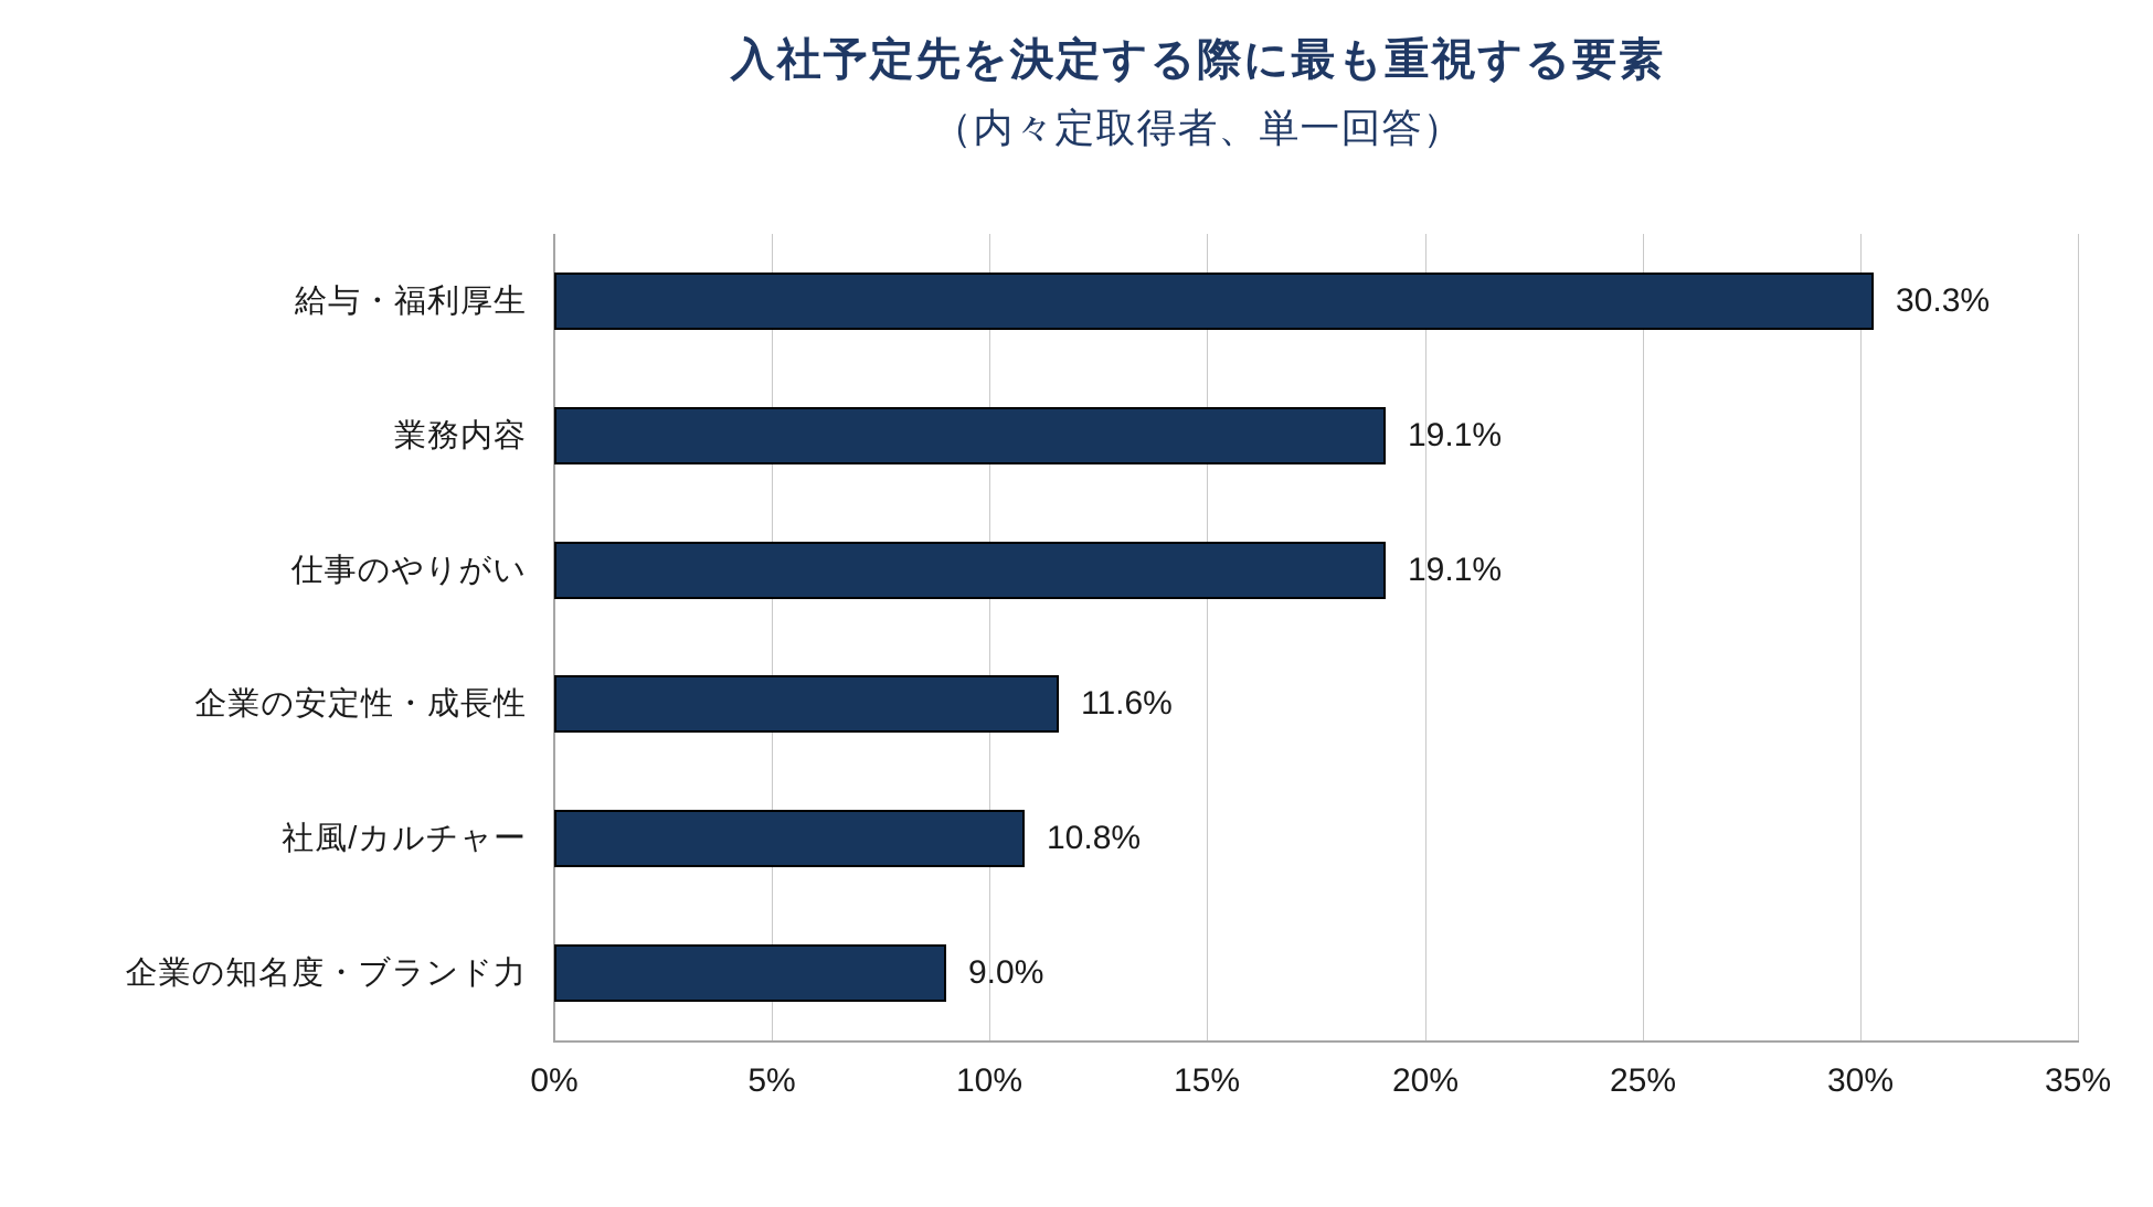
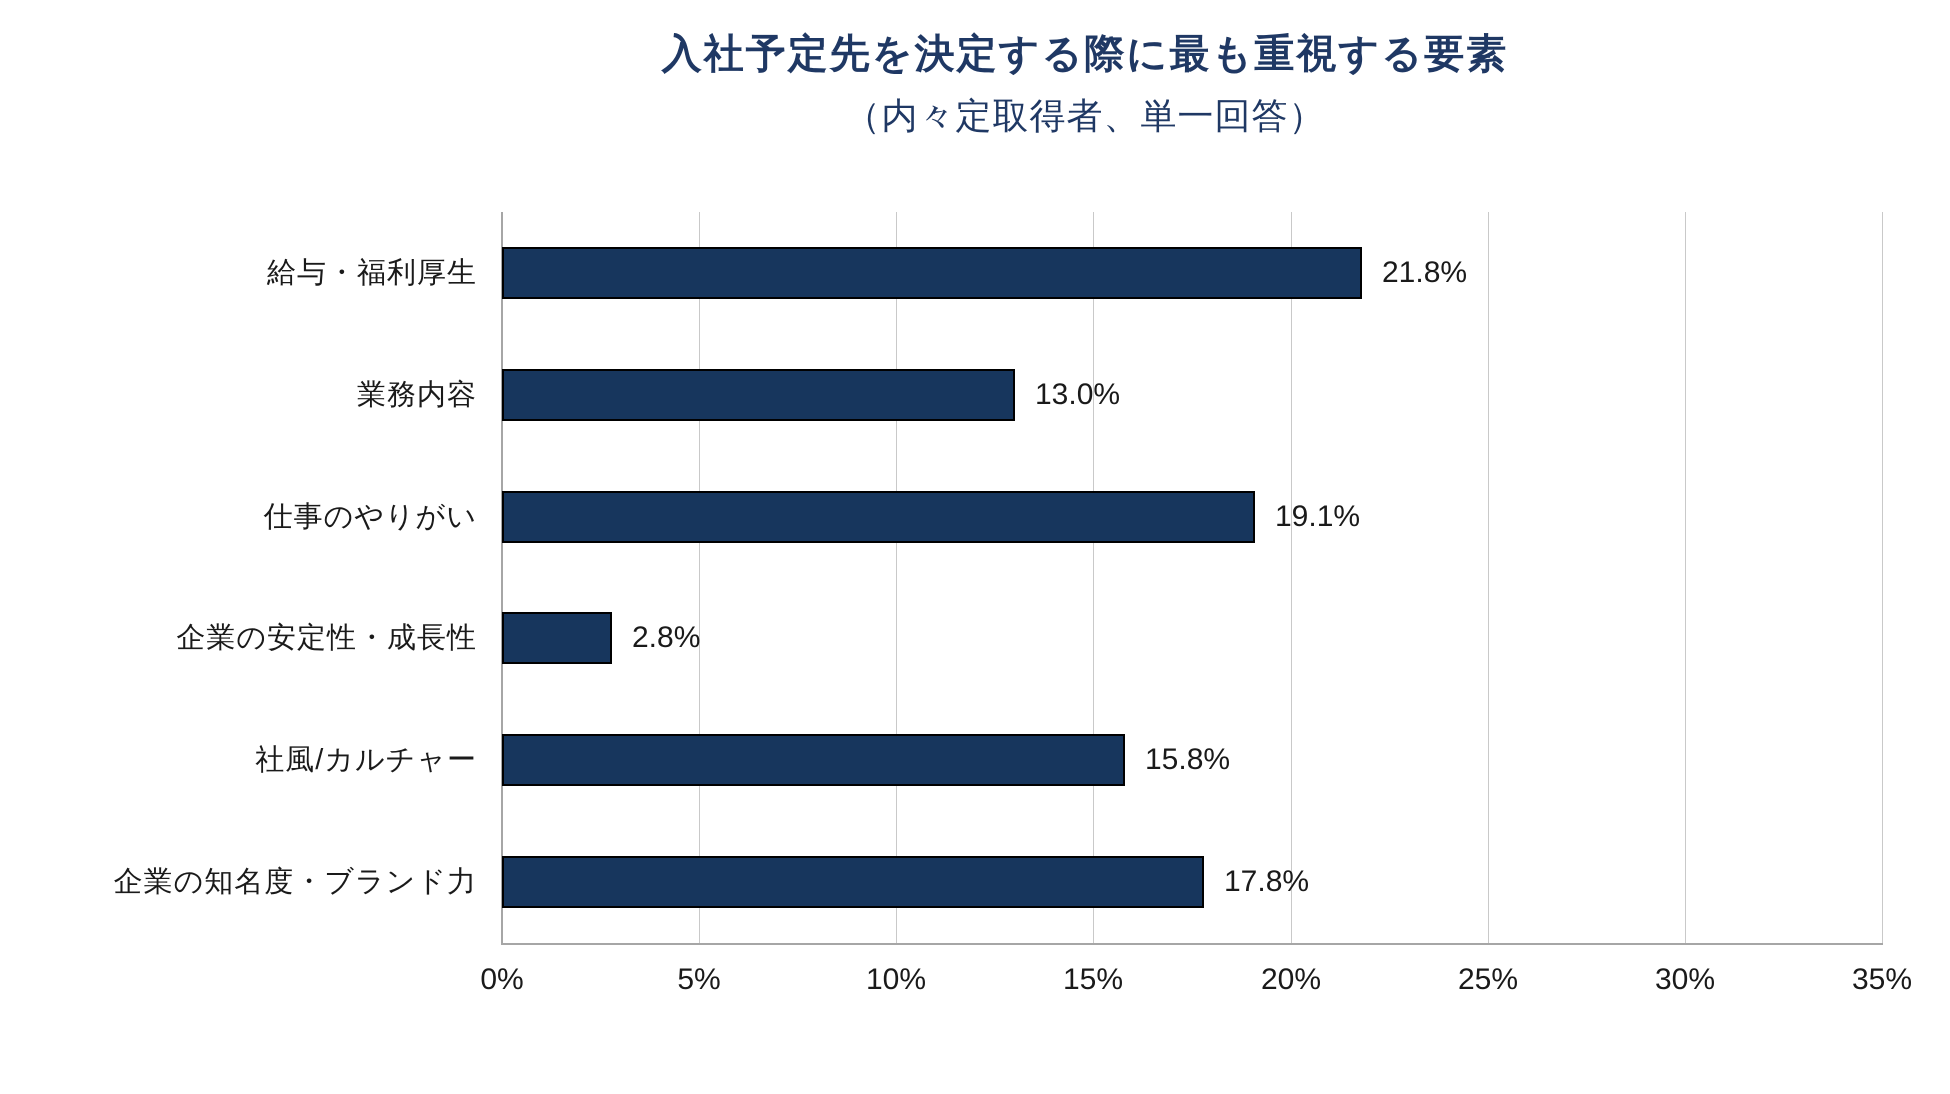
給与・福利厚生: 30.3% -> 21.8%
業務内容: 19.1% -> 13.0%
企業の安定性・成長性: 11.6% -> 2.8%
社風/カルチャー: 10.8% -> 15.8%
企業の知名度・ブランド力: 9.0% -> 17.8%
